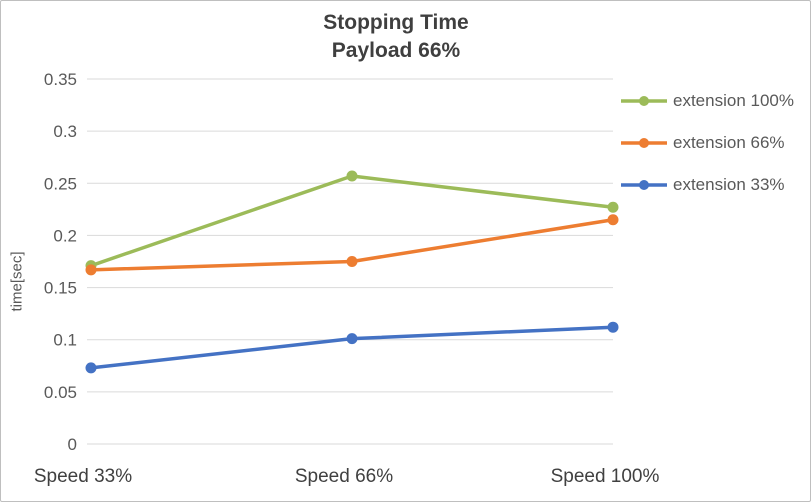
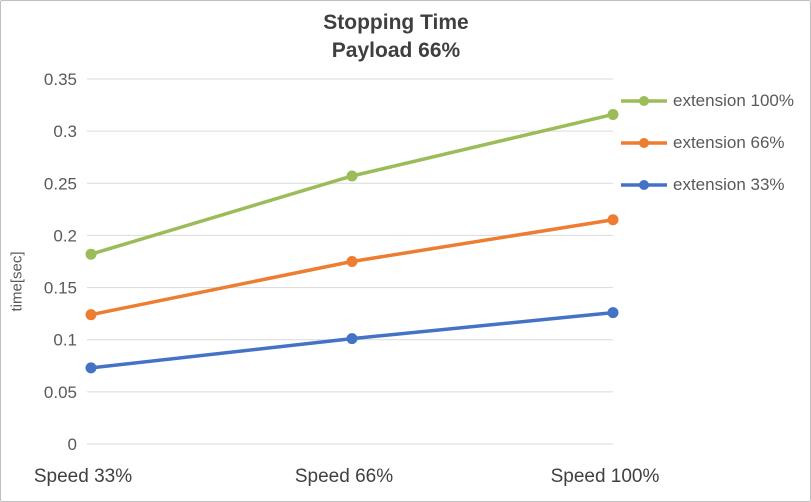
extension 100%/Speed 33%: 0.171 -> 0.182
extension 66%/Speed 33%: 0.167 -> 0.124
extension 100%/Speed 100%: 0.227 -> 0.316
extension 33%/Speed 100%: 0.112 -> 0.126
